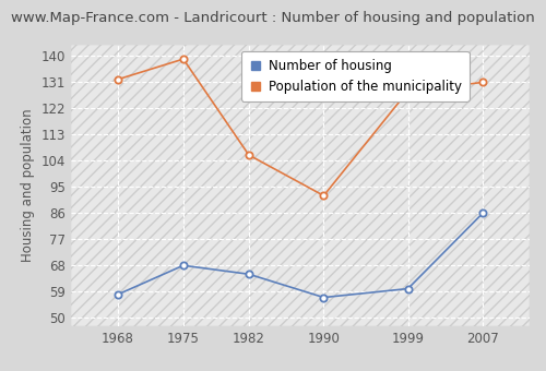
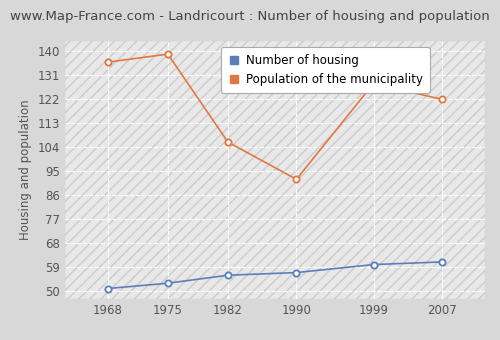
Number of housing/1968: 58 -> 51
Population of the municipality/1968: 132 -> 136
Number of housing/1975: 68 -> 53
Number of housing/1982: 65 -> 56
Number of housing/2007: 86 -> 61
Population of the municipality/2007: 131 -> 122
